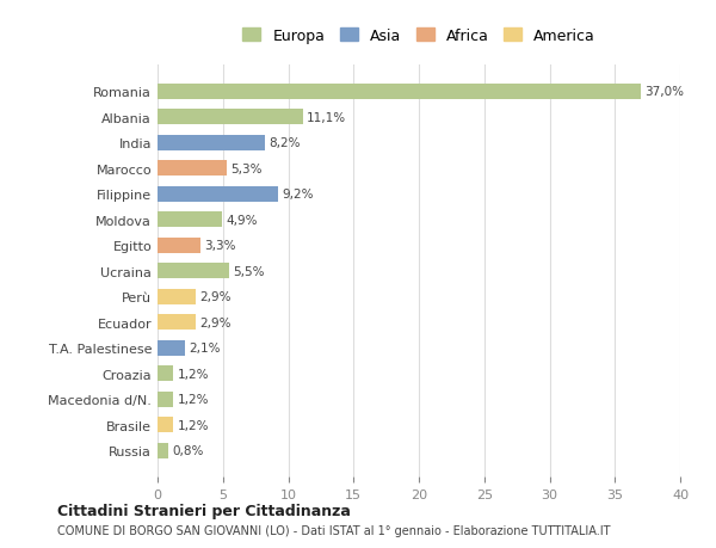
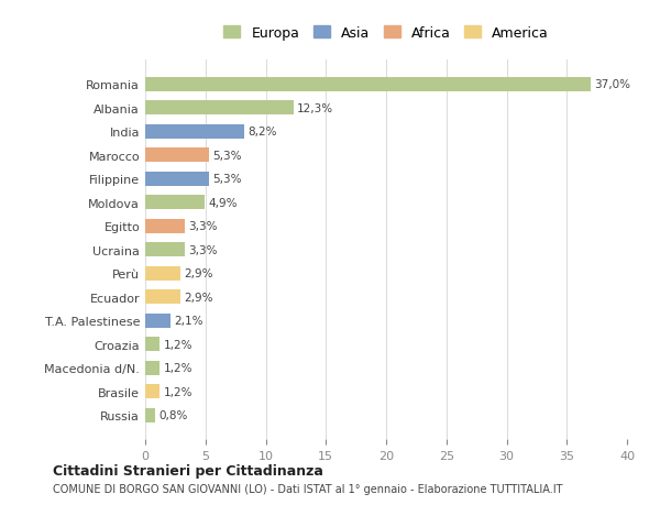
Albania: 11,1% -> 12,3%
Filippine: 9,2% -> 5,3%
Ucraina: 5,5% -> 3,3%
